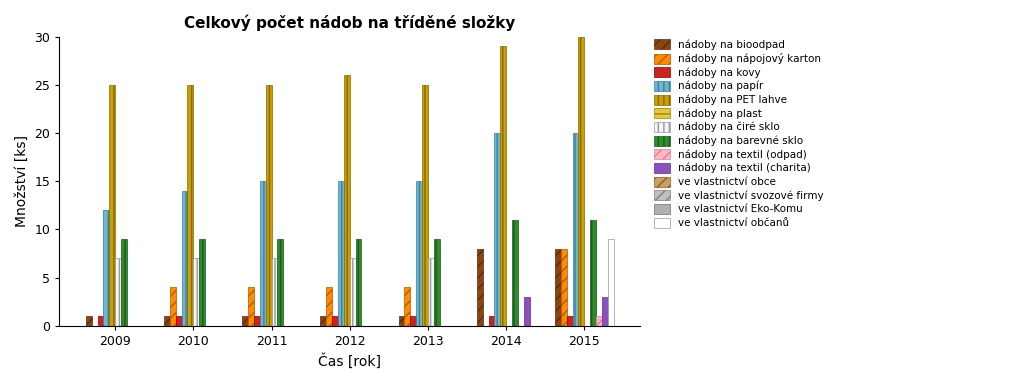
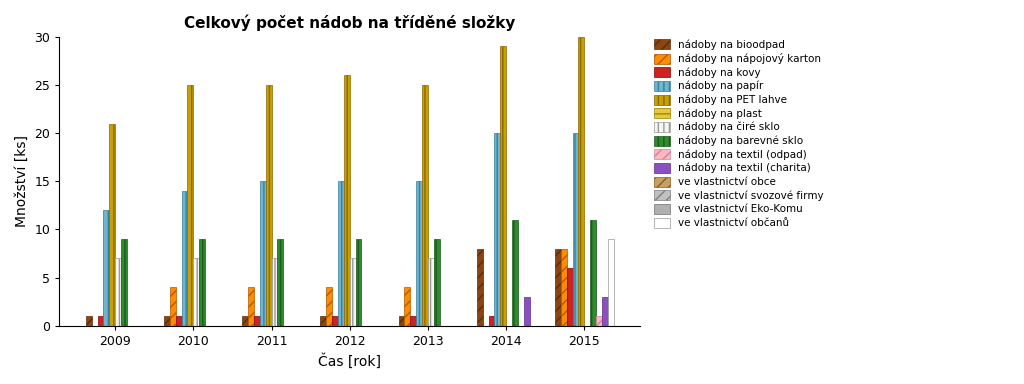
nádoby na PET lahve/2009: 25 -> 21
nádoby na kovy/2015: 1 -> 6
